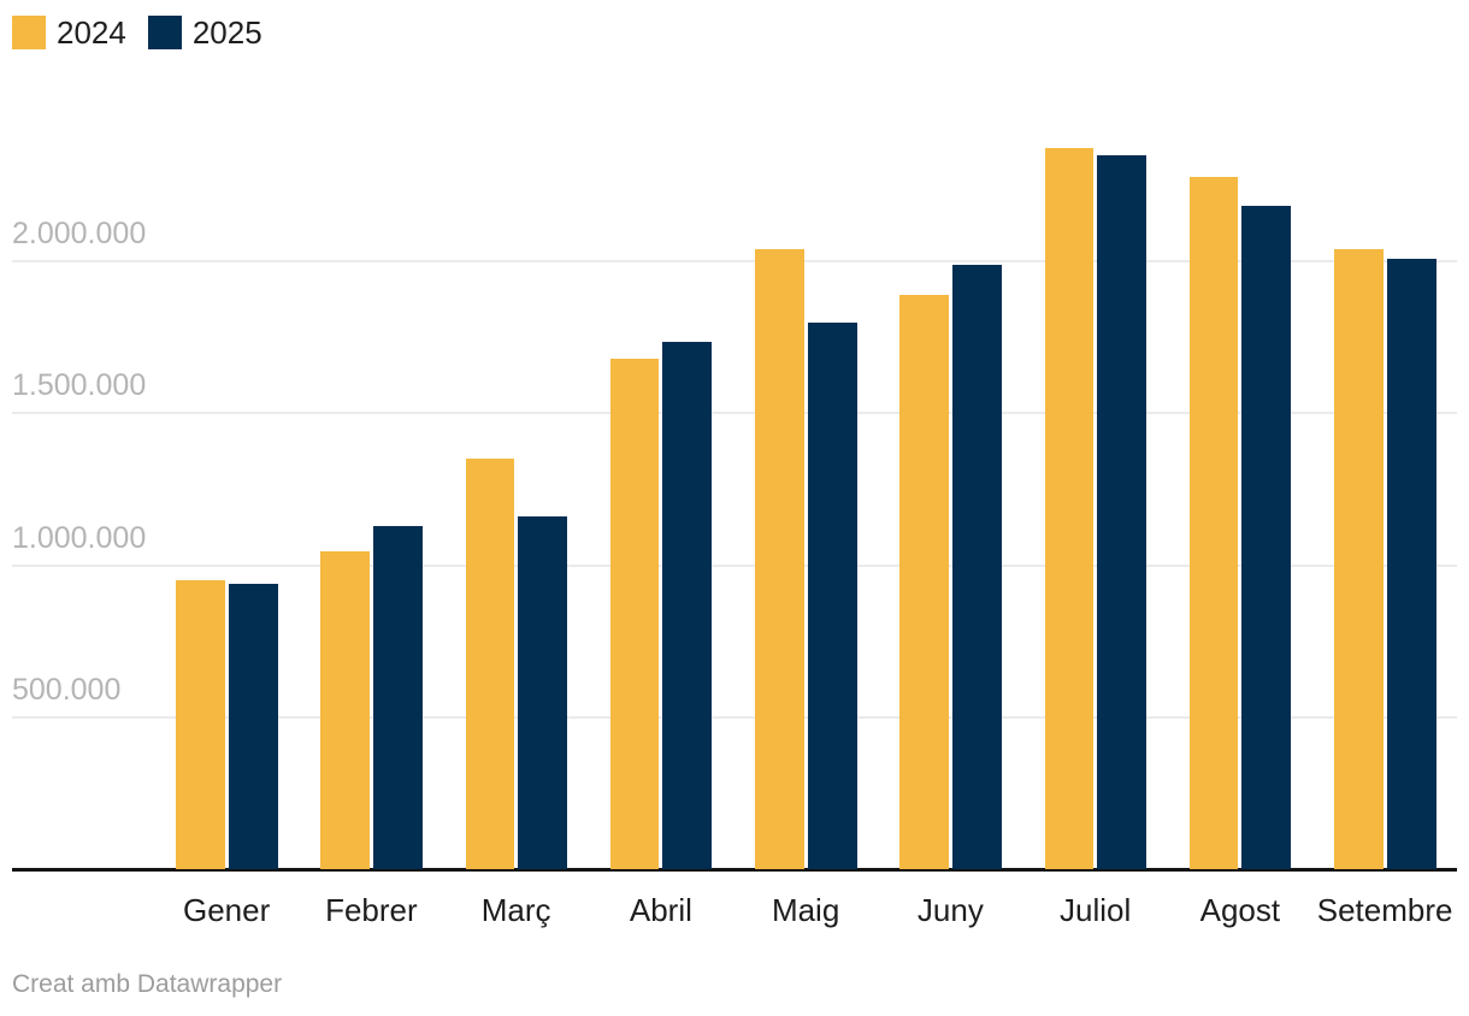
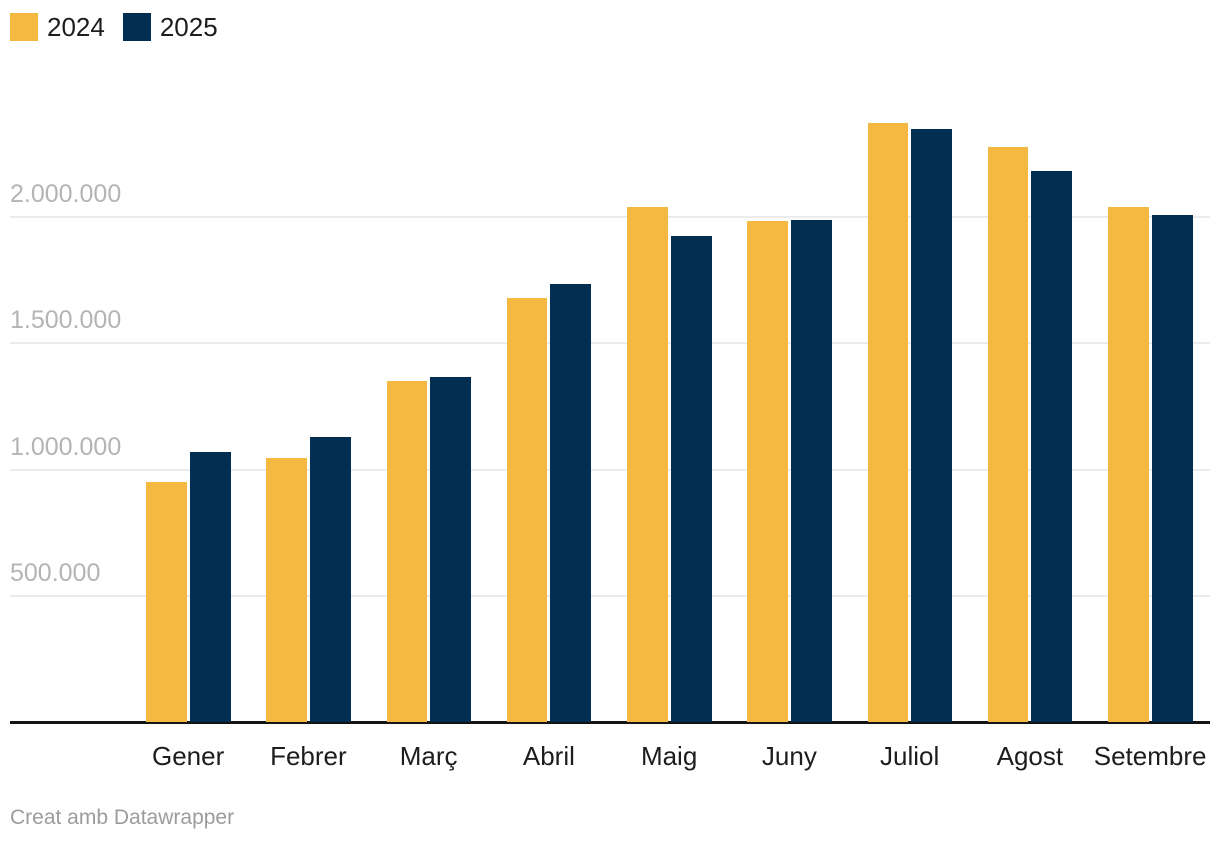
2025/Gener: 940000 -> 1070000
2025/Març: 1160000 -> 1360000
2025/Maig: 1800000 -> 1920000
2024/Juny: 1890000 -> 1980000
